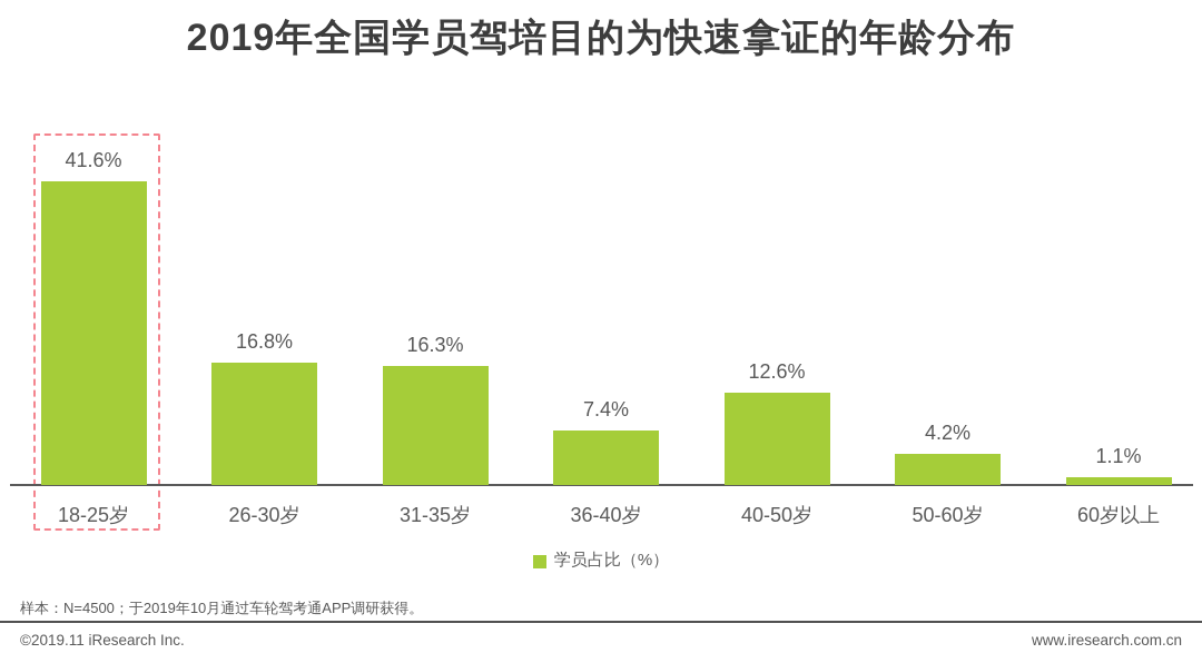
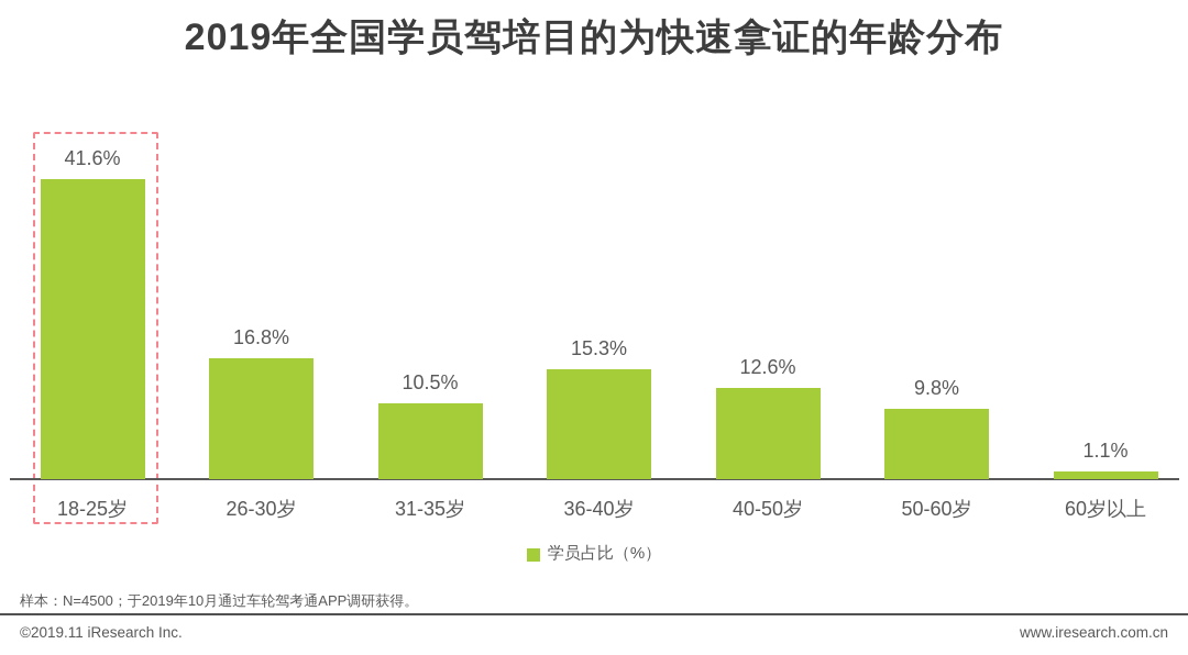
31-35岁: 16.3% -> 10.5%
36-40岁: 7.4% -> 15.3%
50-60岁: 4.2% -> 9.8%
